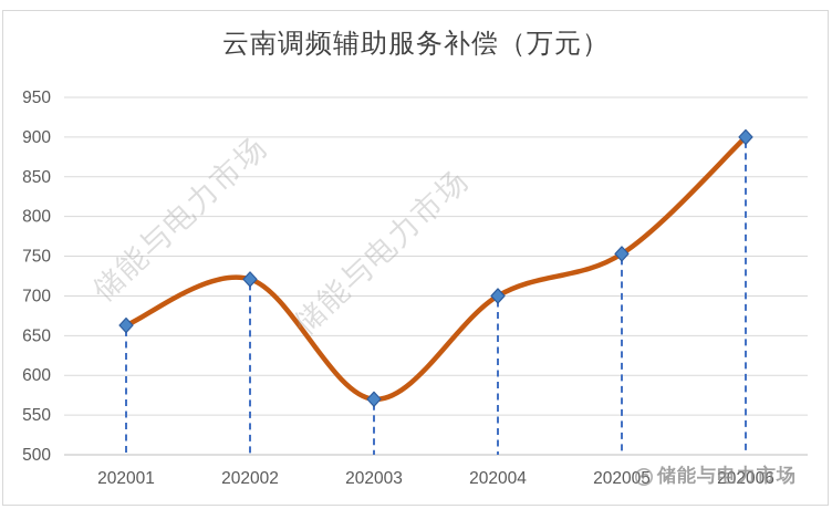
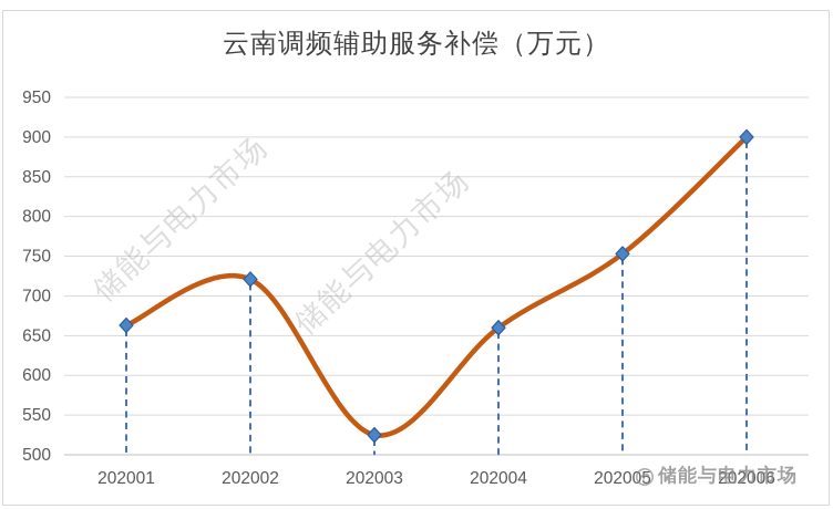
202003: 570 -> 520
202004: 700 -> 660
